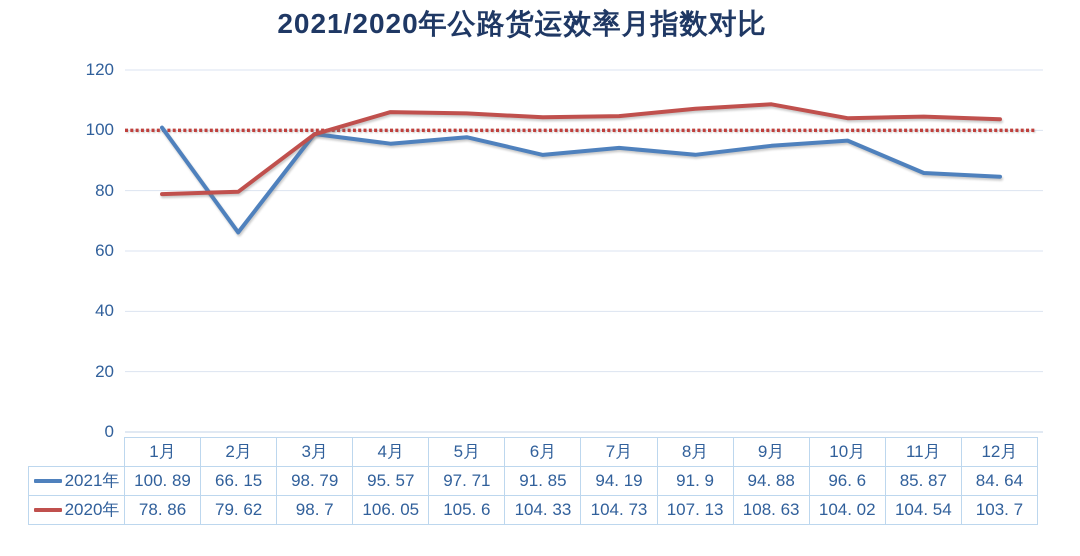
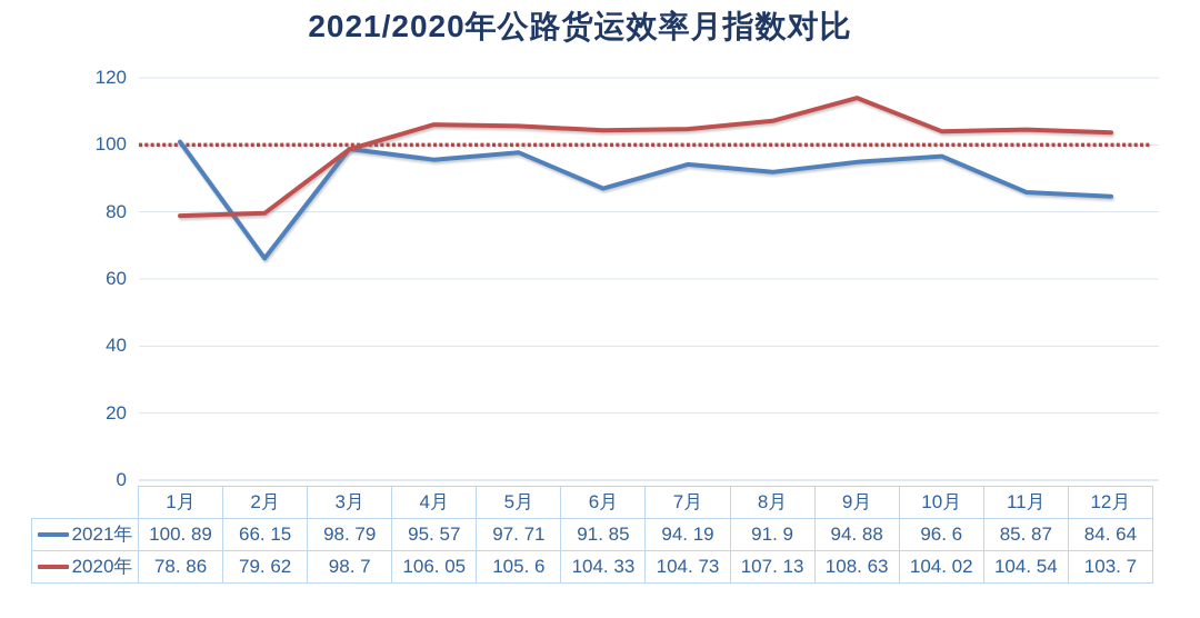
2021年/6月: 92 -> 87
2020年/9月: 109 -> 114
